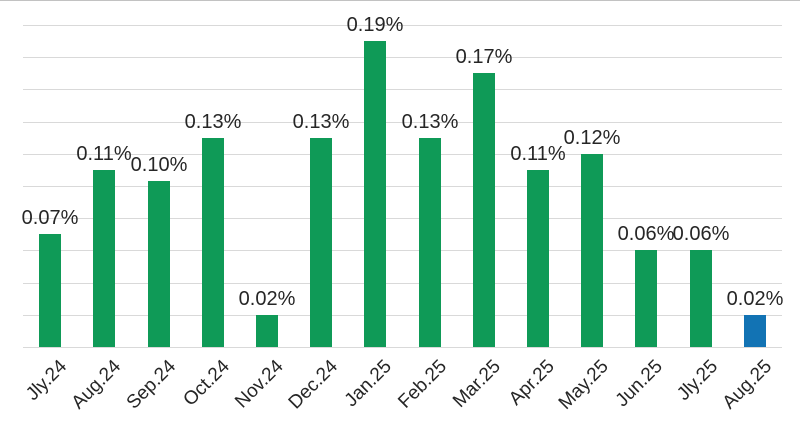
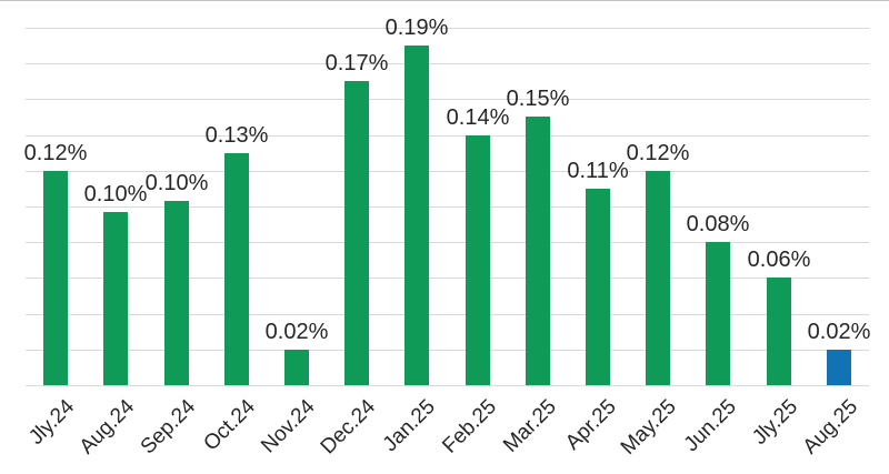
Jly.24: 0.07% -> 0.12%
Aug.24: 0.11% -> 0.10%
Dec.24: 0.13% -> 0.17%
Feb.25: 0.13% -> 0.14%
Mar.25: 0.17% -> 0.15%
Jun.25: 0.06% -> 0.08%
